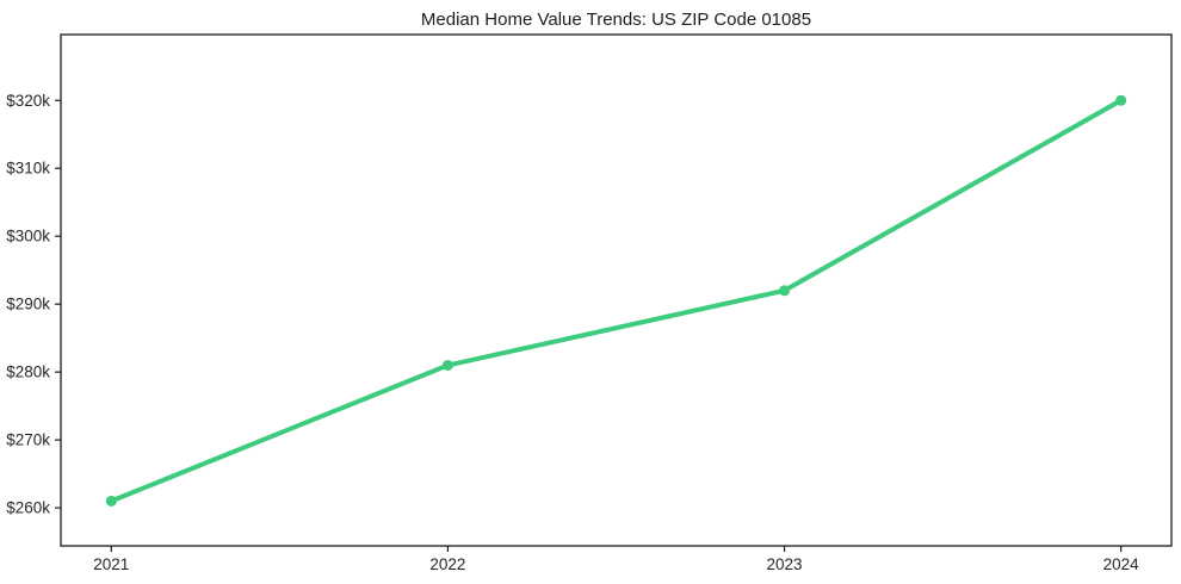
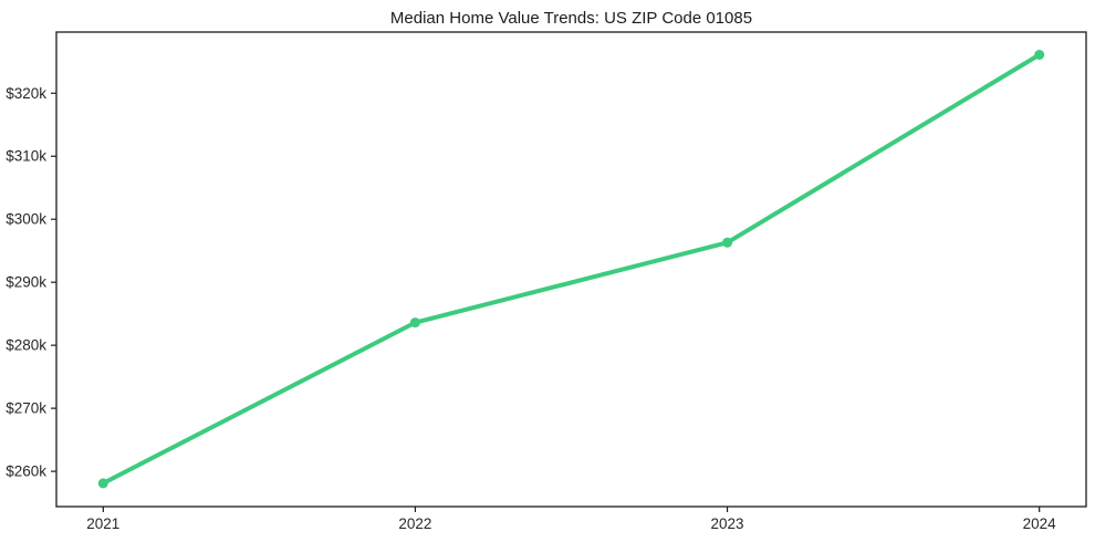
2021: $261k -> $258k
2022: $281k -> $284k
2023: $292k -> $296k
2024: $320k -> $326k
